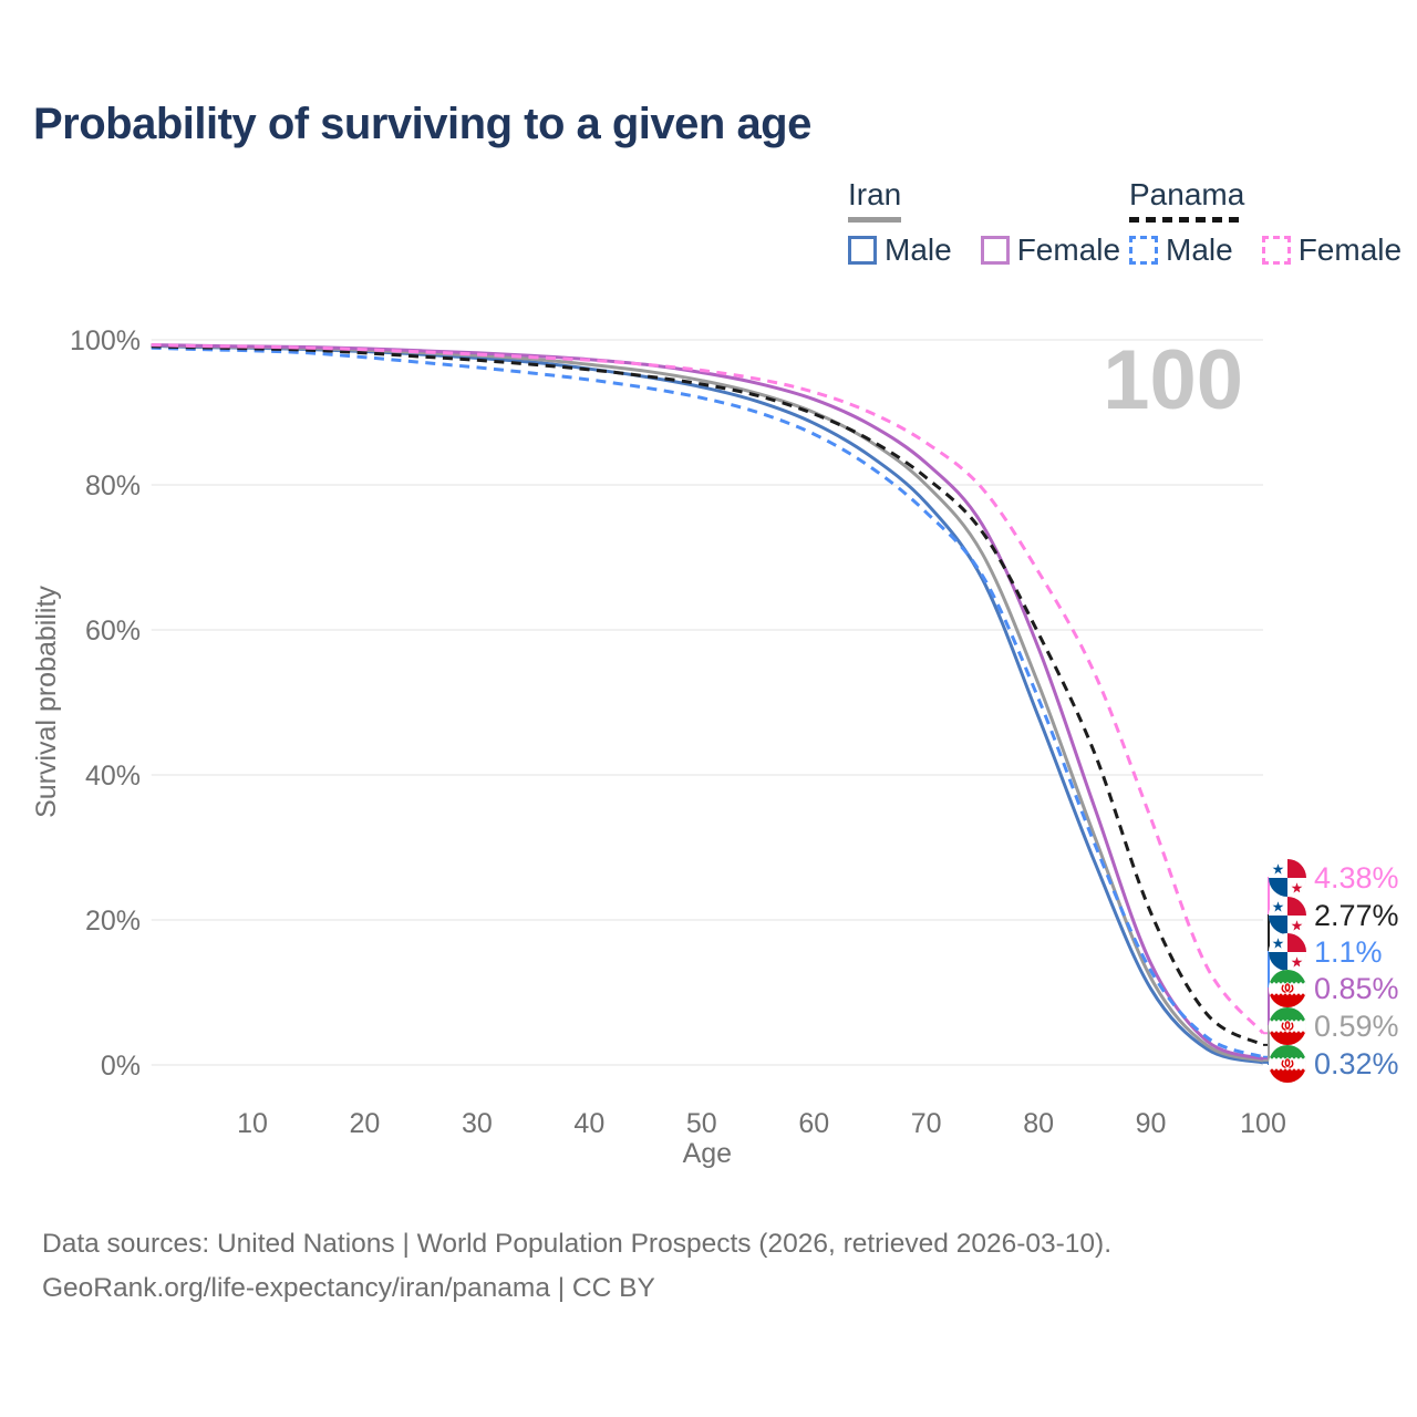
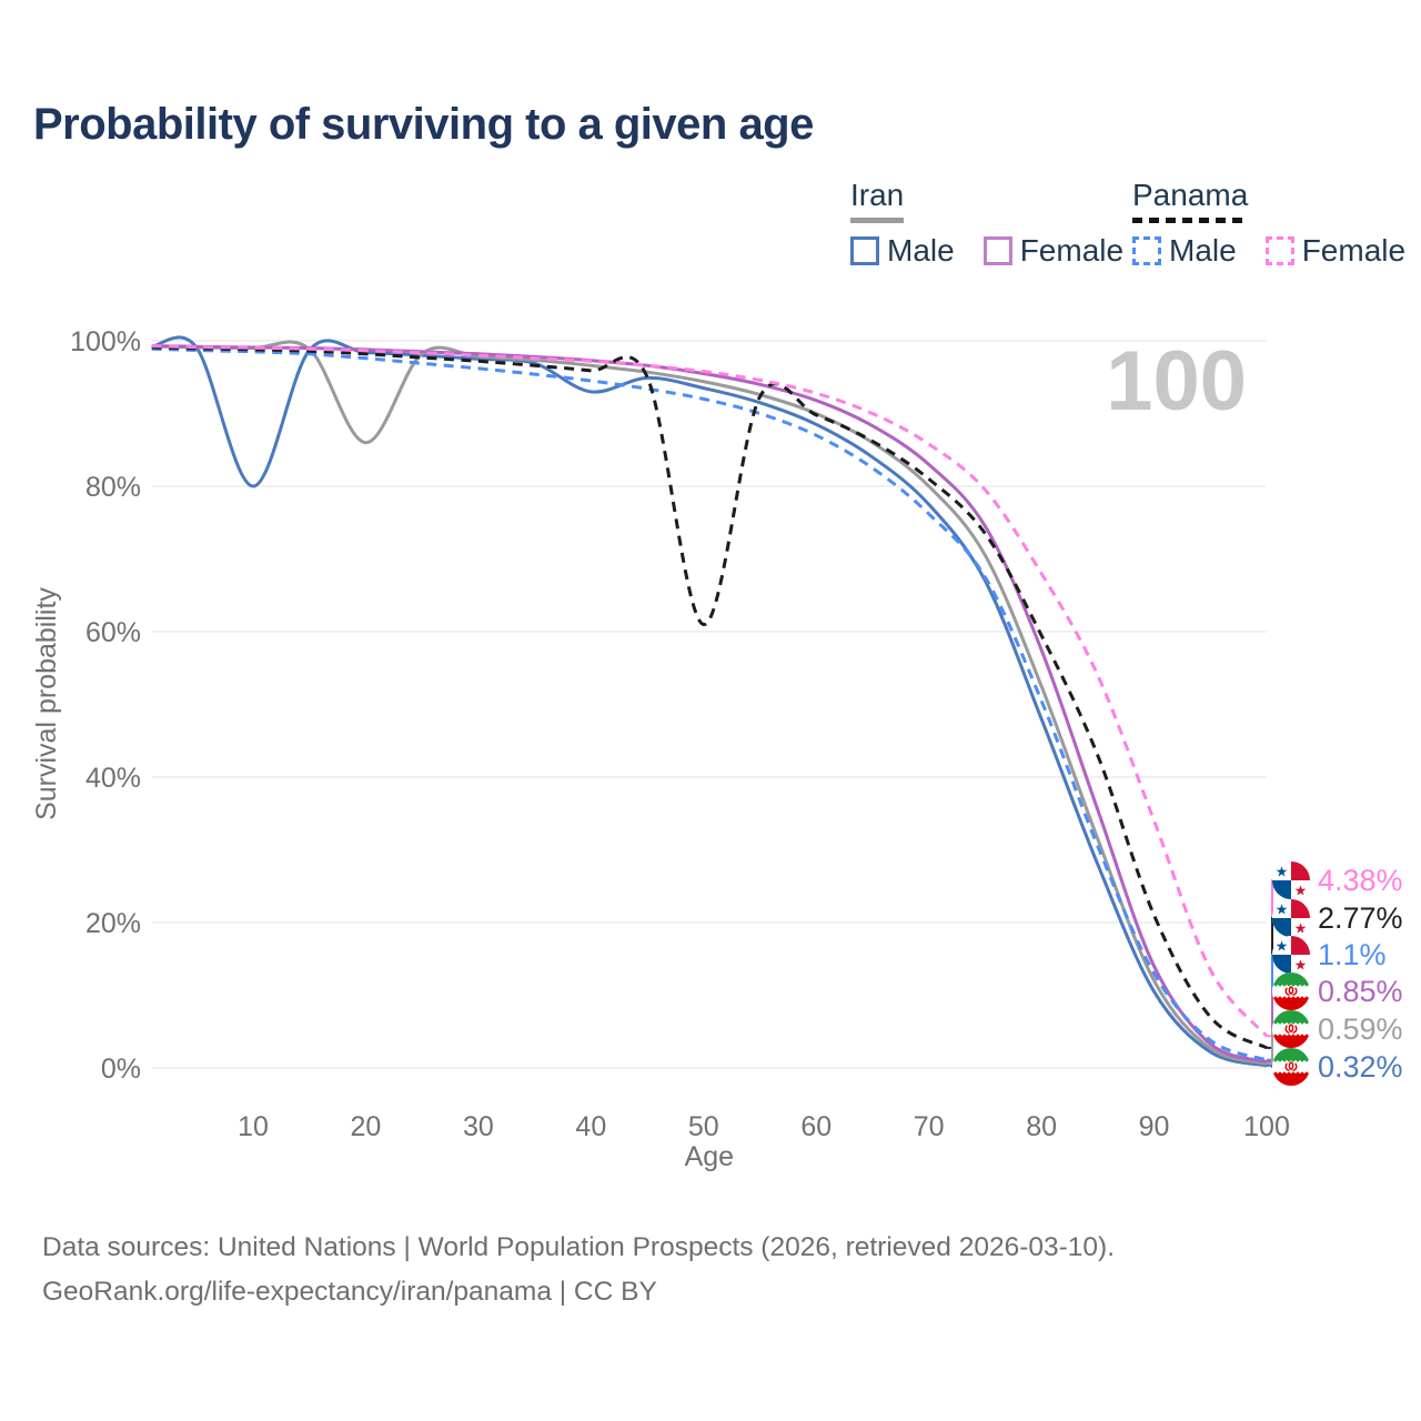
Iran Male/10: 99% -> 80%
Iran/20: 99% -> 86%
Iran Male/40: 96% -> 93%
Panama/50: 94% -> 61%
